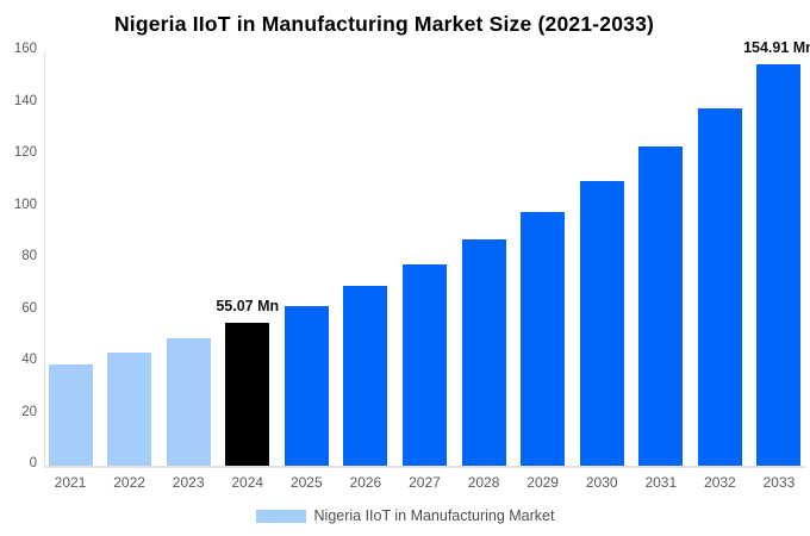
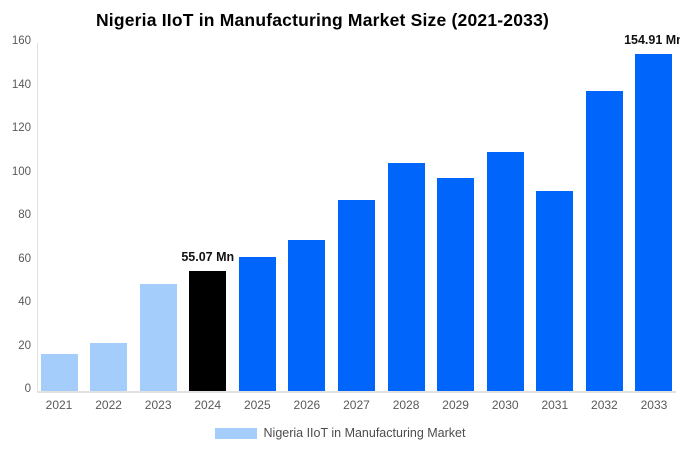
2021: 39 -> 17
2022: 44 -> 22
2027: 78 -> 88
2028: 87 -> 105
2031: 123 -> 92
